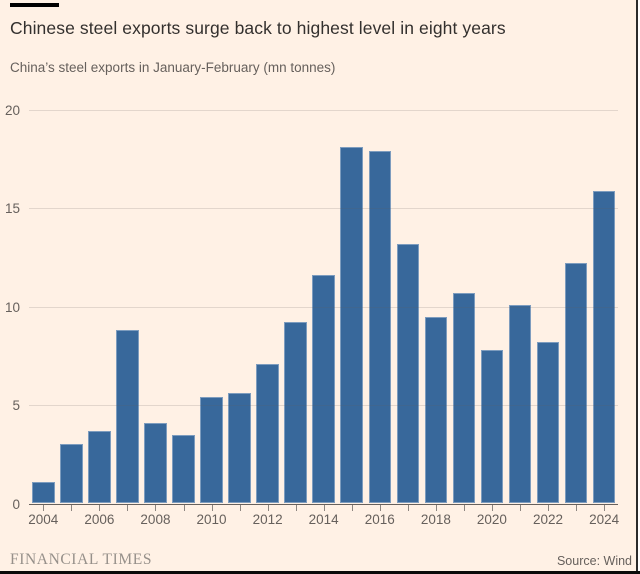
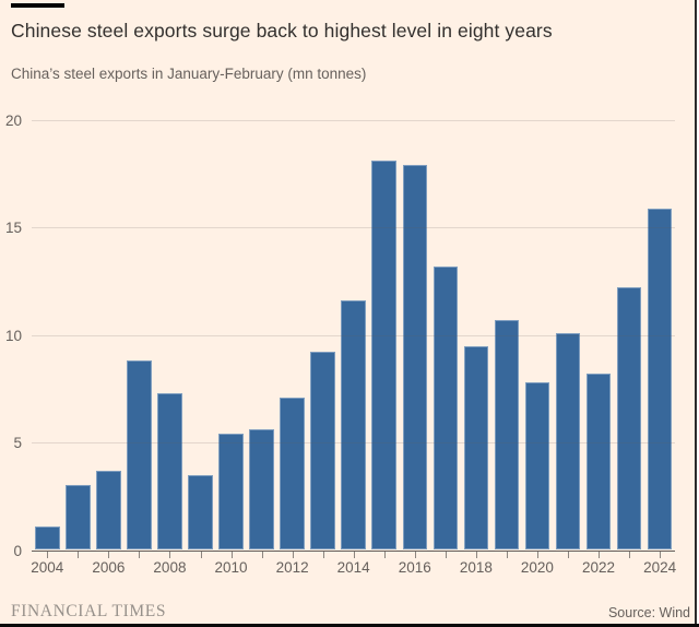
2008: 4.1 -> 7.3
